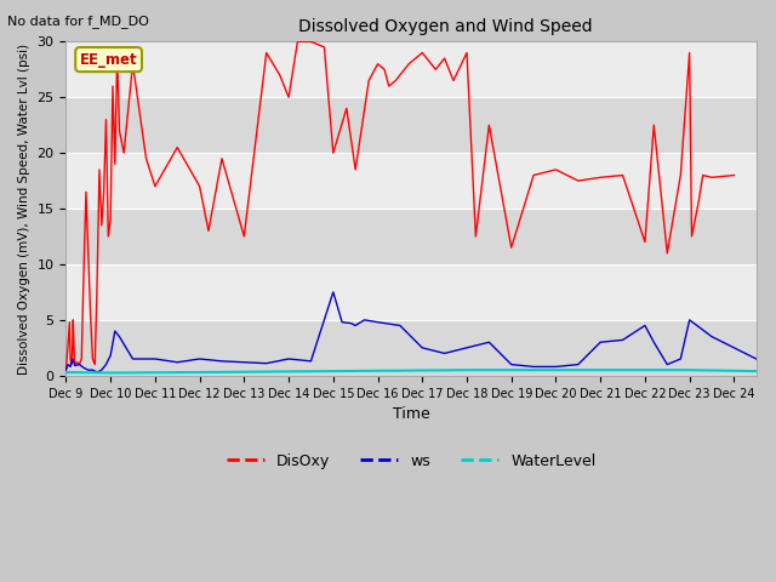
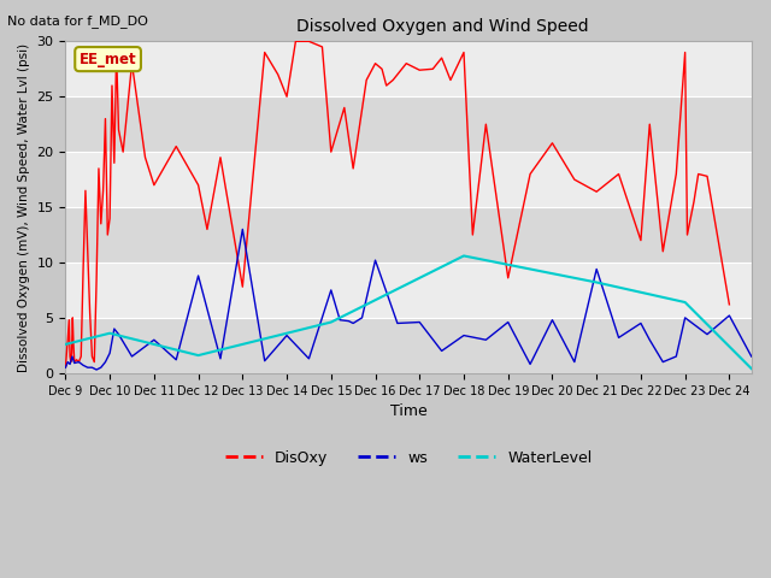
WaterLevel/Dec 9: 0.3 -> 2.6
WaterLevel/Dec 10: 0.2 -> 3.6
ws/Dec 11: 1.5 -> 3.0
ws/Dec 12: 1.5 -> 8.8
WaterLevel/Dec 12: 0.3 -> 1.6
DisOxy/Dec 13: 12.5 -> 7.8
ws/Dec 13: 1.2 -> 13.0
ws/Dec 14: 1.5 -> 3.4
WaterLevel/Dec 15: 0.4 -> 4.6
ws/Dec 16: 4.8 -> 10.2
DisOxy/Dec 17: 29.0 -> 27.4
ws/Dec 17: 2.5 -> 4.6
ws/Dec 18: 2.5 -> 3.4
WaterLevel/Dec 18: 0.5 -> 10.6
DisOxy/Dec 19: 11.5 -> 8.6
ws/Dec 19: 1.0 -> 4.6
DisOxy/Dec 20: 18.5 -> 20.8
ws/Dec 20: 0.8 -> 4.8
DisOxy/Dec 21: 17.8 -> 16.4
ws/Dec 21: 3.0 -> 9.4
WaterLevel/Dec 21: 0.5 -> 8.2
WaterLevel/Dec 23: 0.5 -> 6.4
DisOxy/Dec 24: 18.0 -> 6.2
ws/Dec 24: 2.5 -> 5.2
